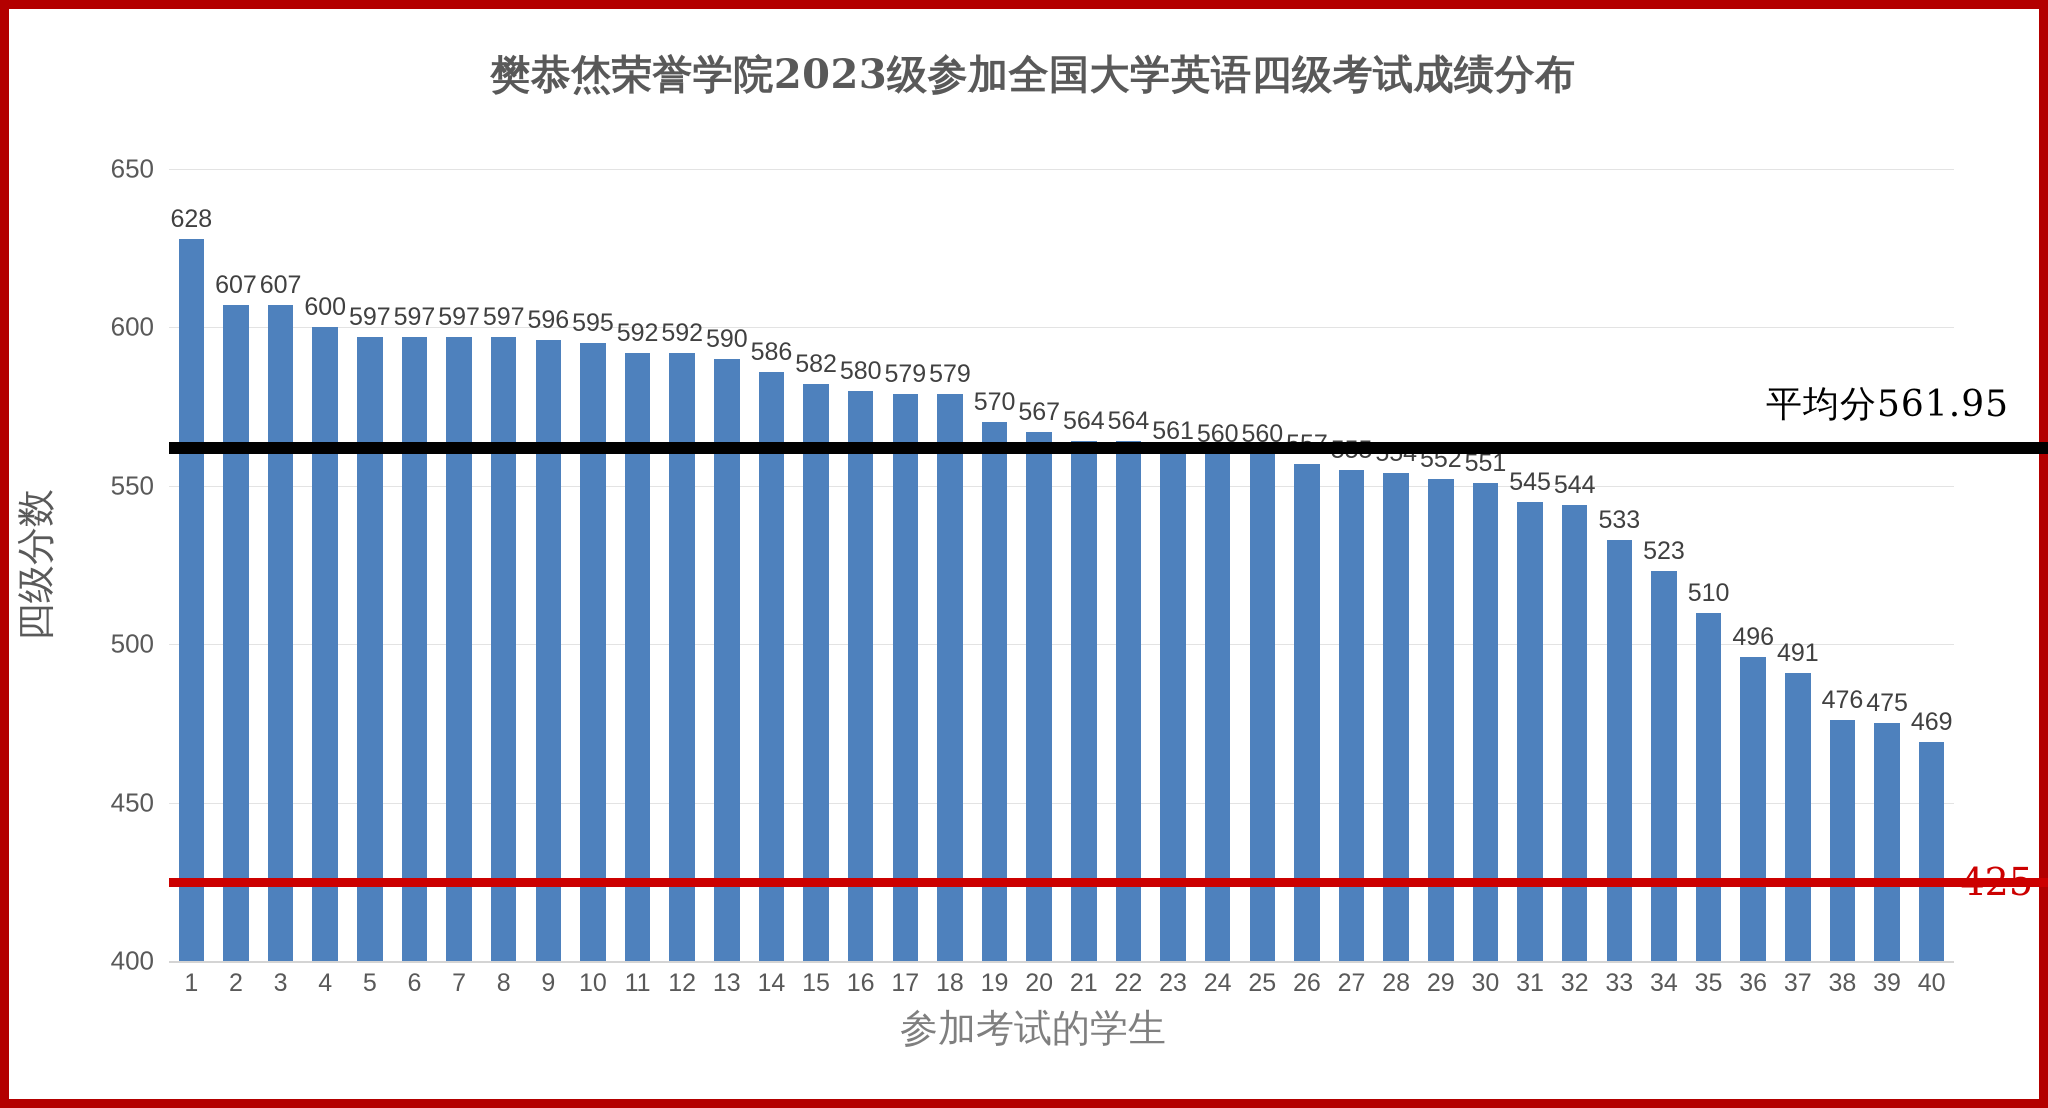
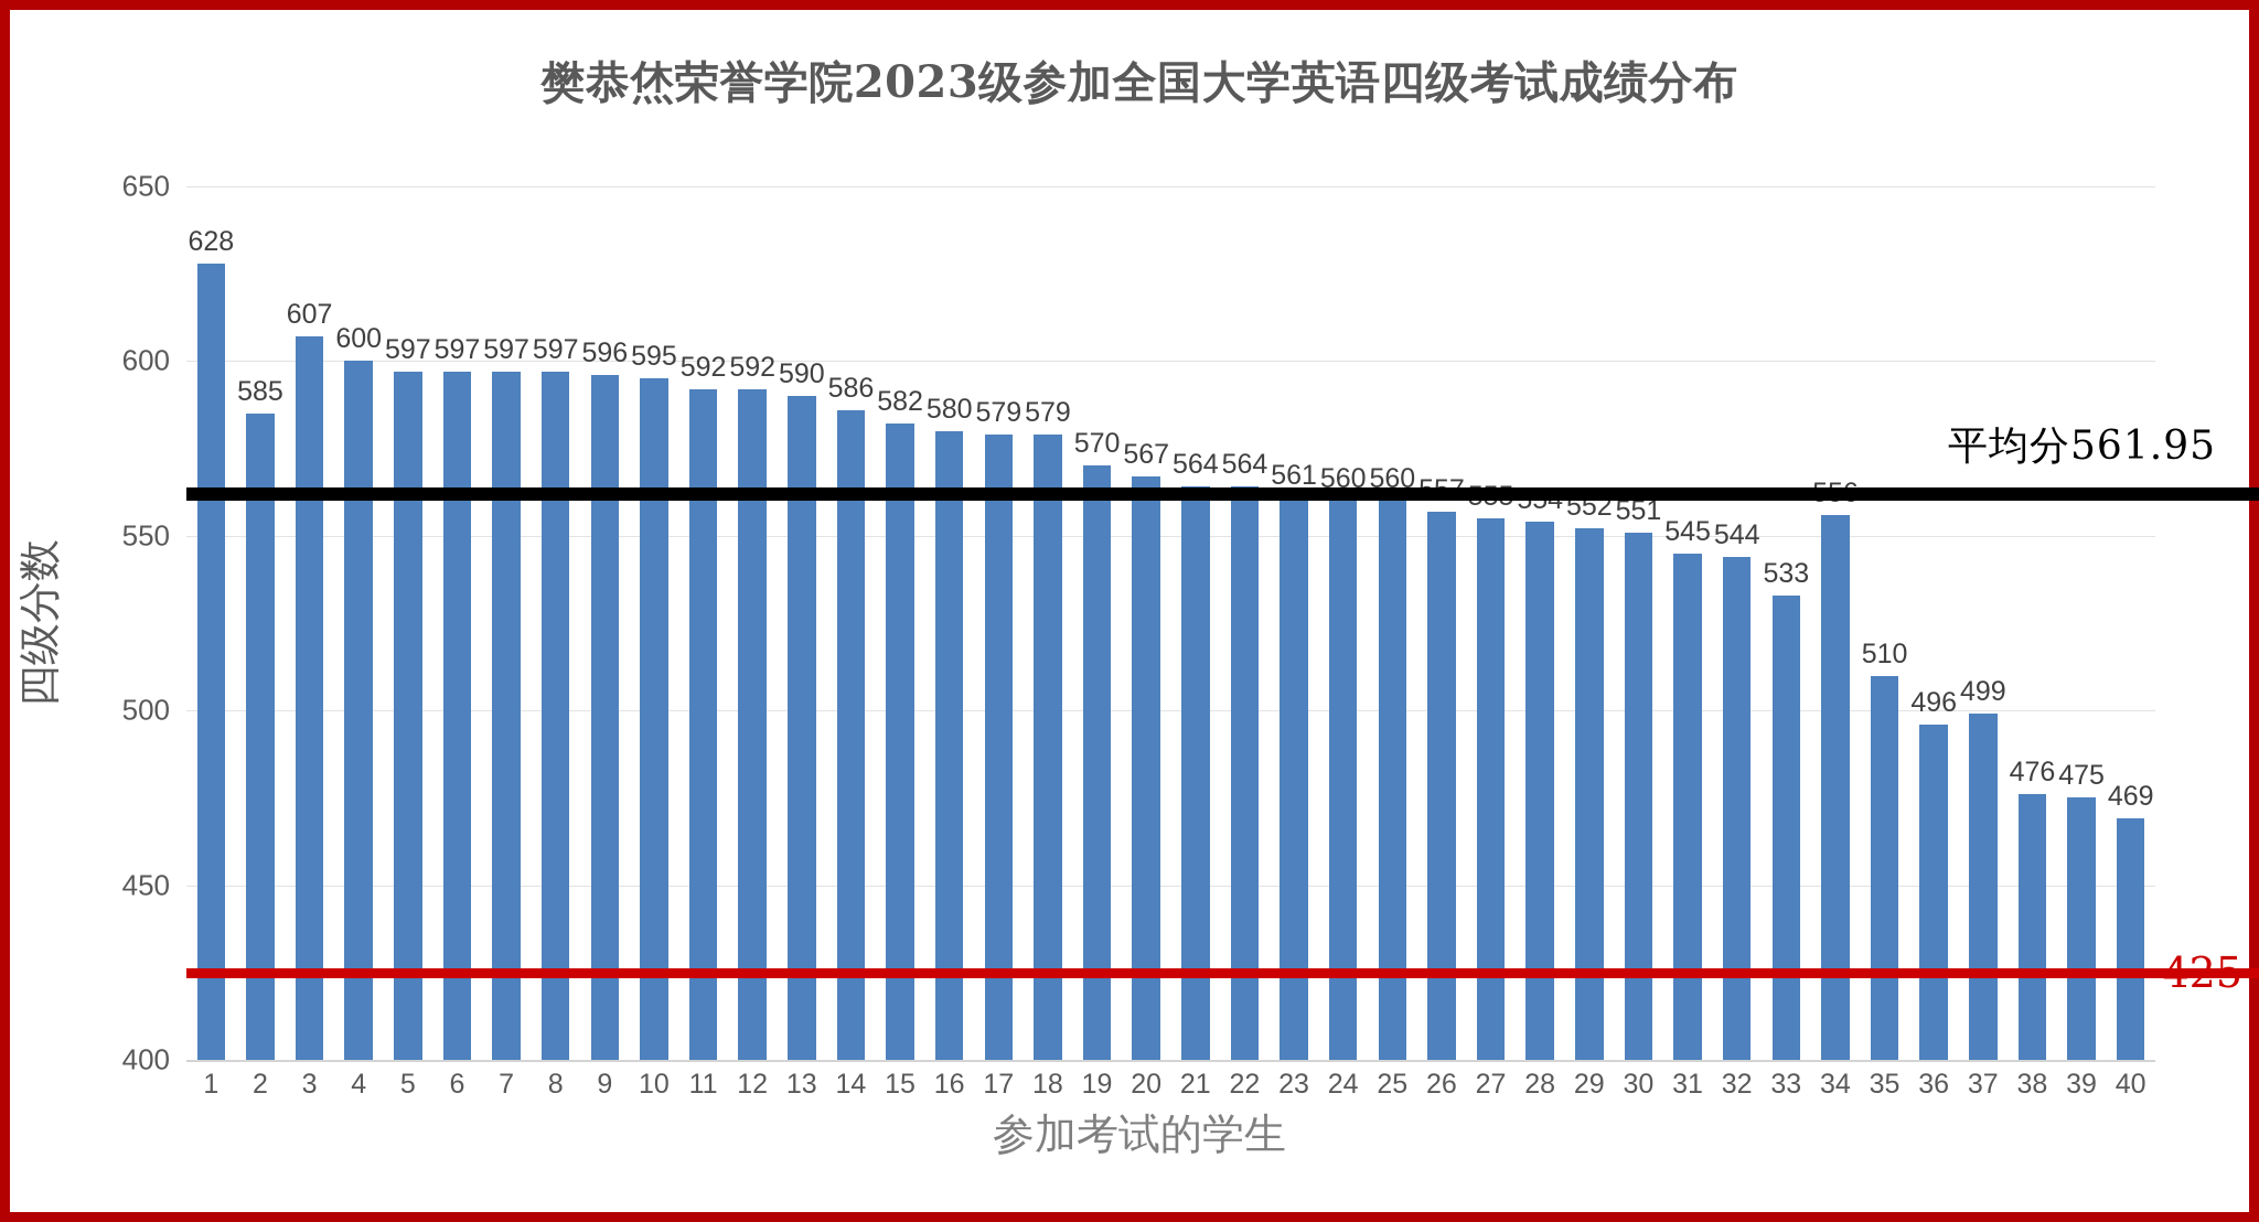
2: 607 -> 585
34: 523 -> 556
37: 491 -> 499
